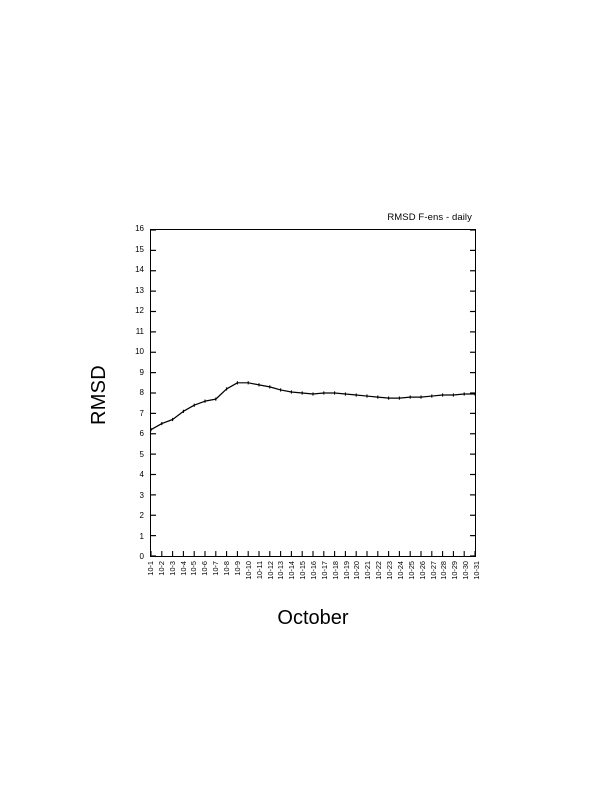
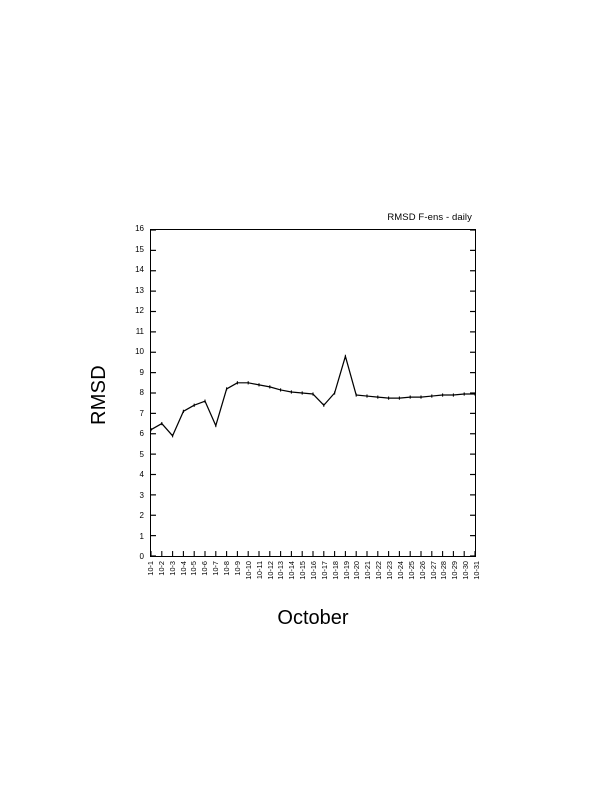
10-3: 6.7 -> 5.9
10-7: 7.7 -> 6.4
10-17: 8.0 -> 7.4
10-19: 8.0 -> 9.8
